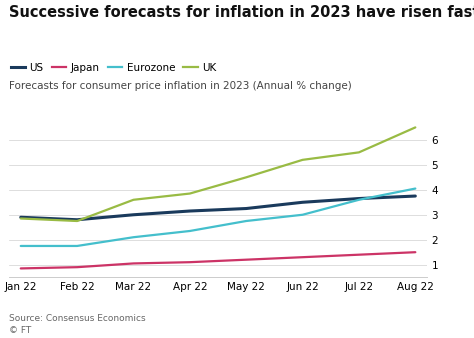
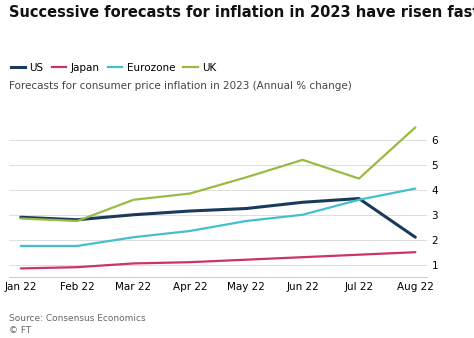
UK/Jul 22: 5.50 -> 4.45
US/Aug 22: 3.75 -> 2.10
